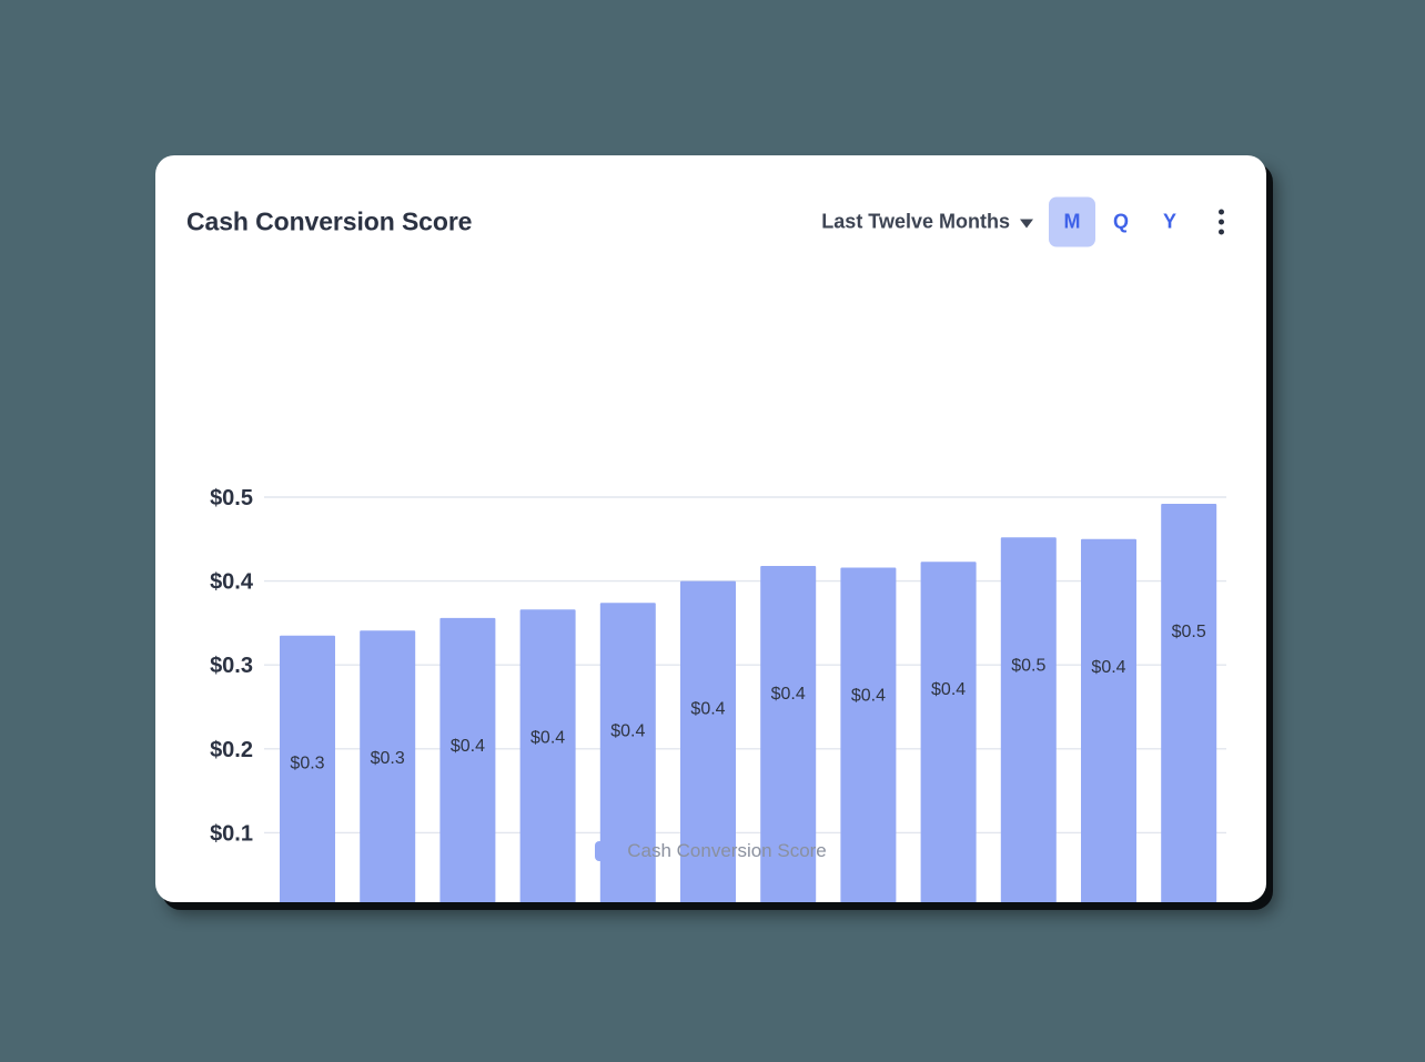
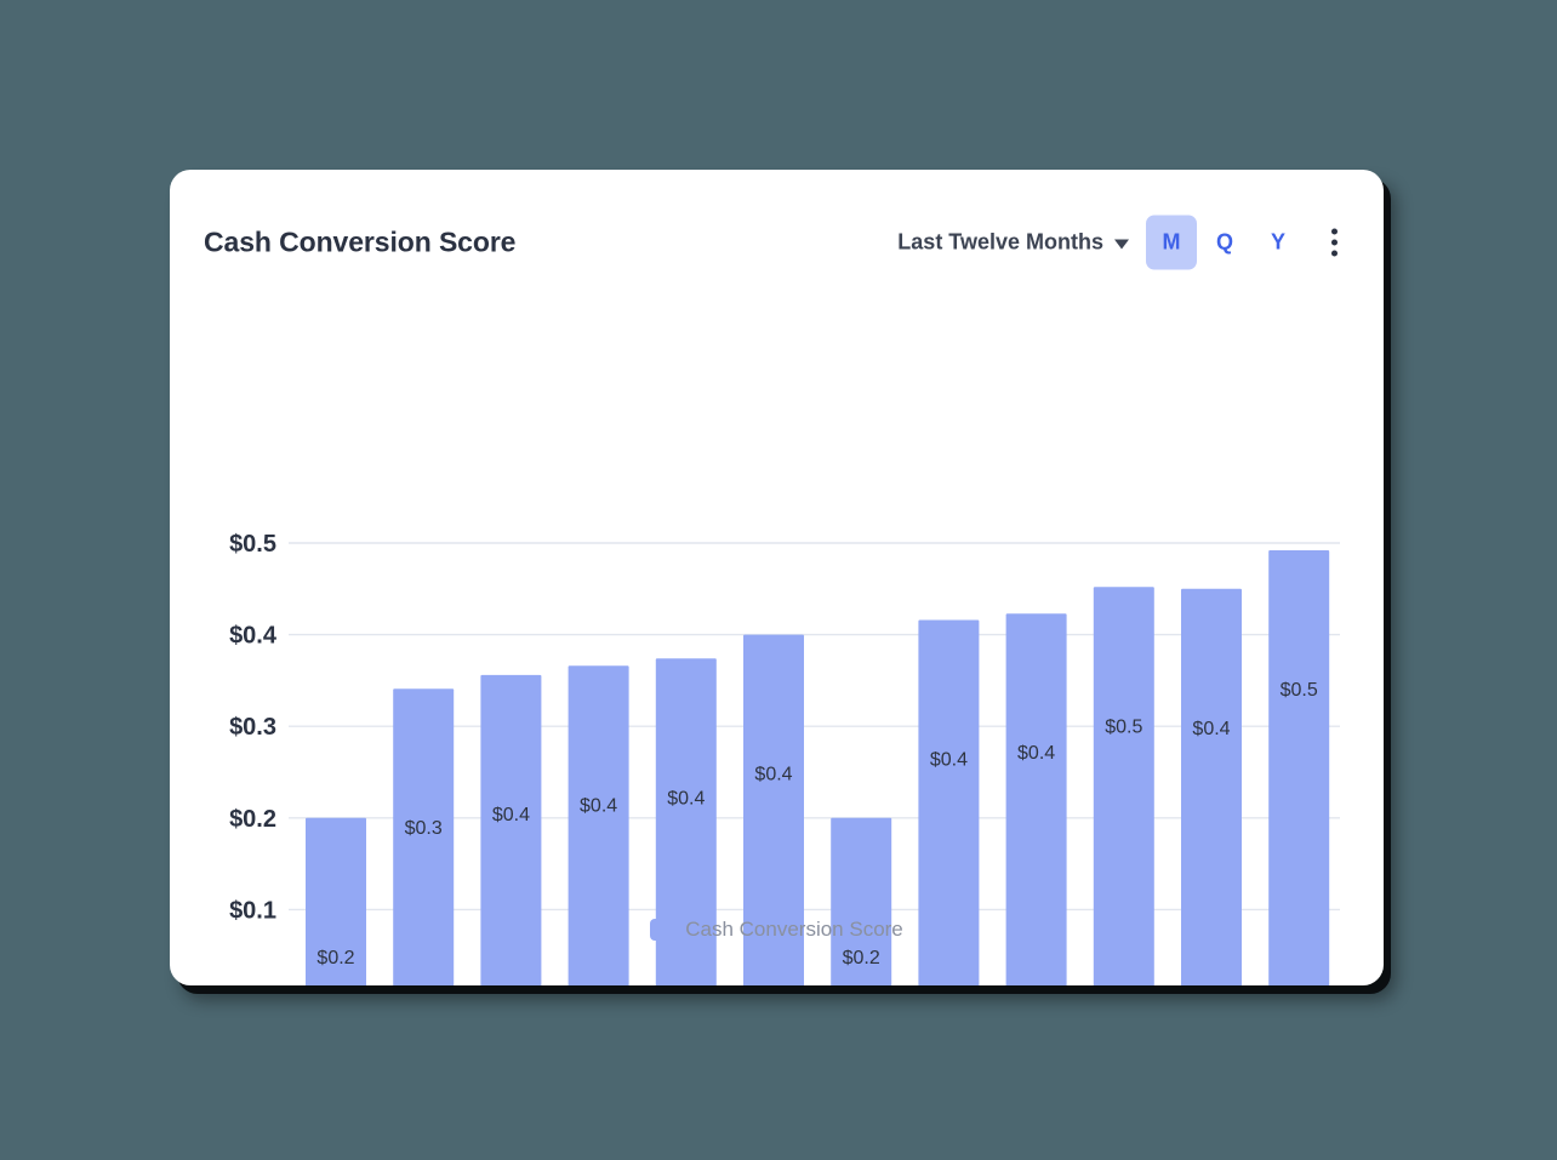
Jun '21: $0.3 -> $0.2
Dec '21: $0.4 -> $0.2
